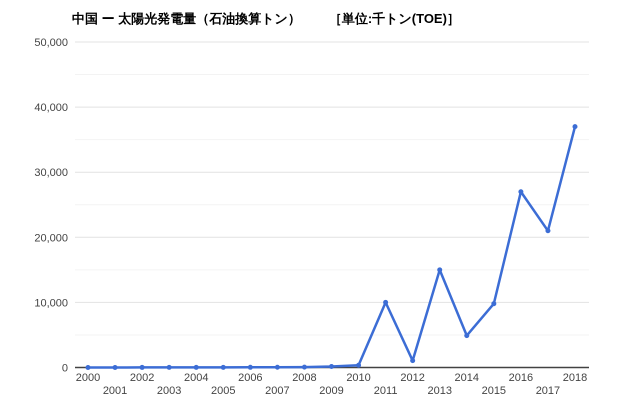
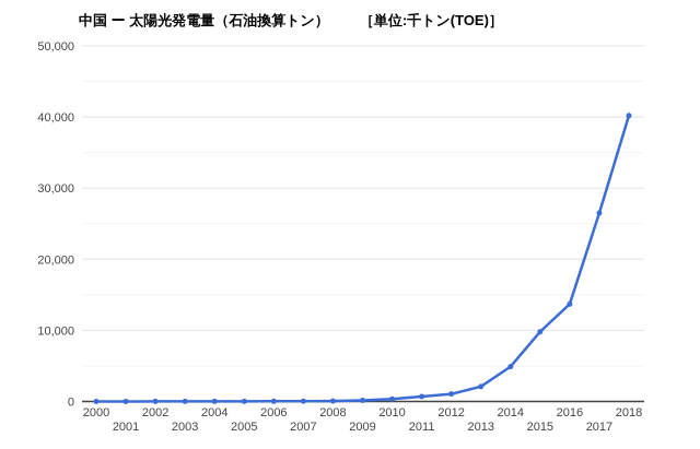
2011: 10000 -> 1000
2013: 15000 -> 2000
2016: 27000 -> 14000
2017: 21000 -> 26000
2018: 37000 -> 40000
